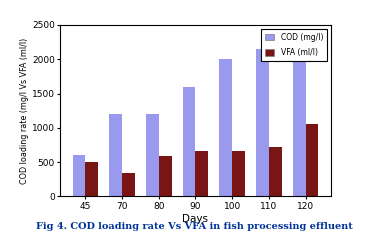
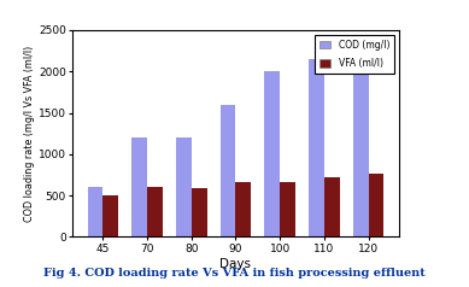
VFA (ml/l)/70: 340 -> 610
VFA (ml/l)/120: 1060 -> 760
